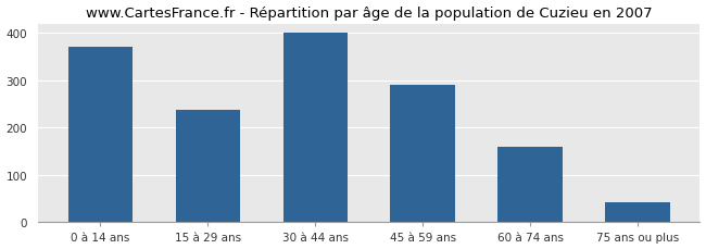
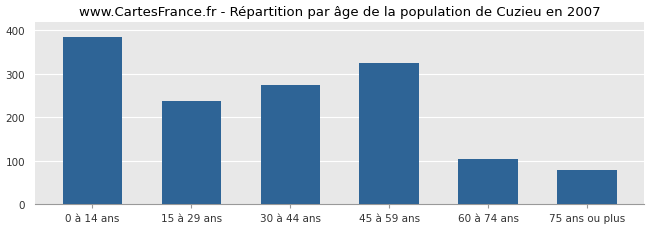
0 à 14 ans: 370 -> 385
30 à 44 ans: 400 -> 275
45 à 59 ans: 290 -> 325
60 à 74 ans: 160 -> 105
75 ans ou plus: 42 -> 80
